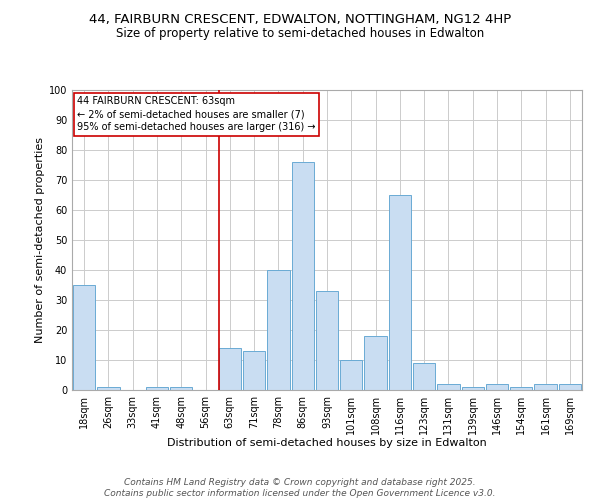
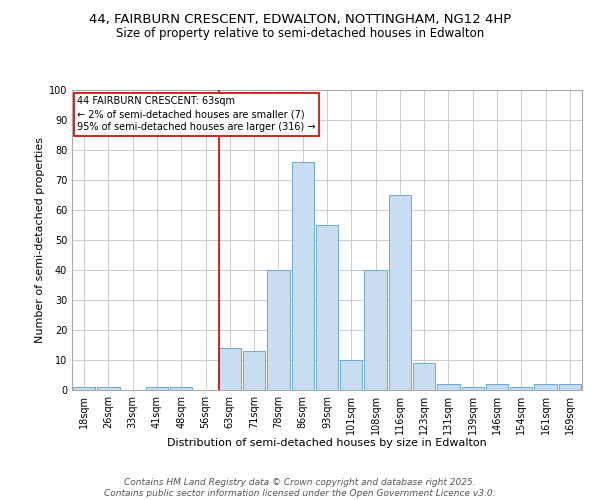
18sqm: 35 -> 1
93sqm: 33 -> 55
108sqm: 18 -> 40
